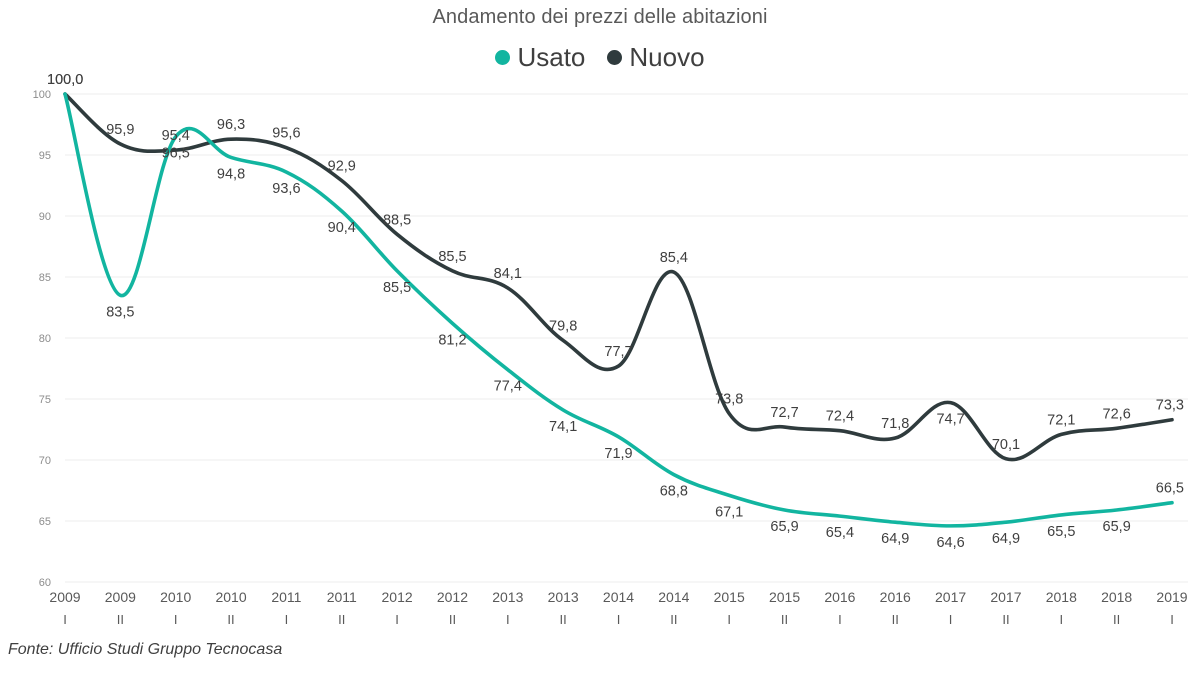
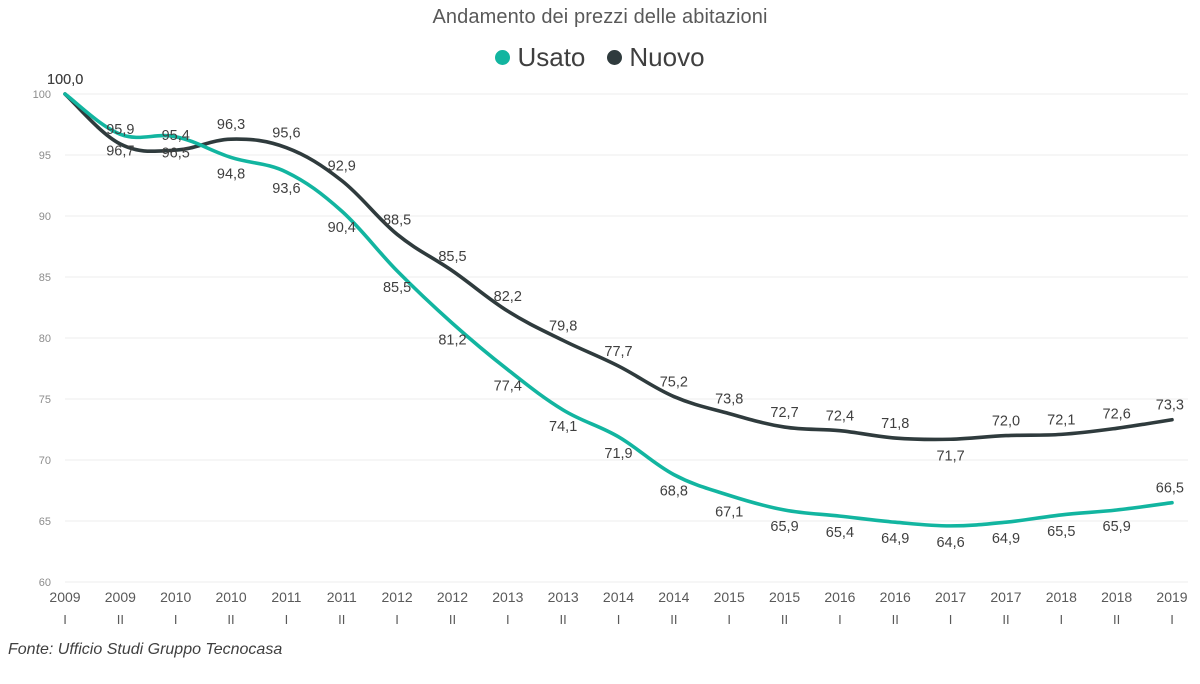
Usato/2009 II: 83,5 -> 96,7
Nuovo/2013 I: 84,1 -> 82,2
Nuovo/2014 II: 85,4 -> 75,2
Nuovo/2017 I: 74,7 -> 71,7
Nuovo/2017 II: 70,1 -> 72,0
